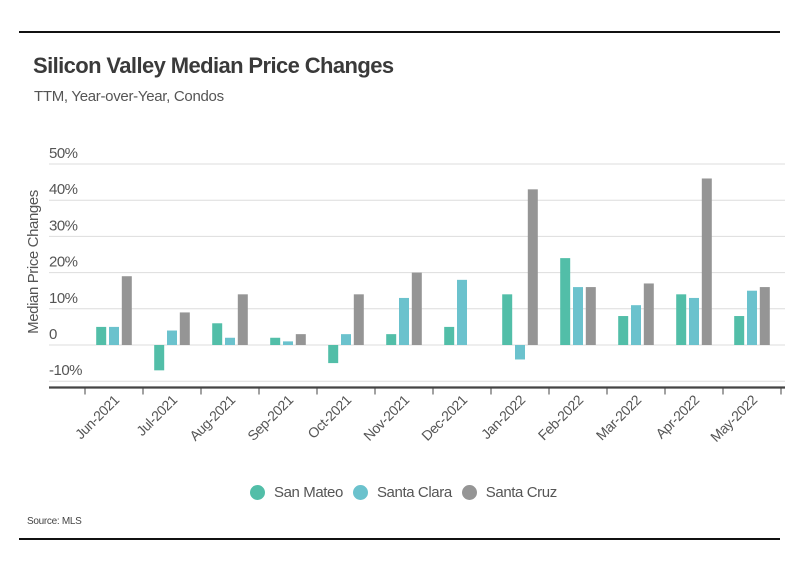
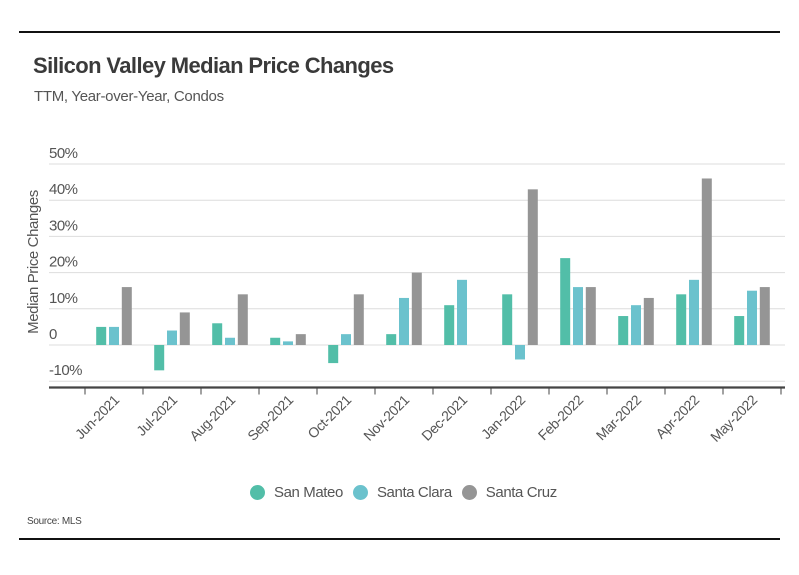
Santa Cruz/Jun-2021: 19% -> 16%
San Mateo/Dec-2021: 5% -> 11%
Santa Cruz/Mar-2022: 17% -> 13%
Santa Clara/Apr-2022: 13% -> 18%
